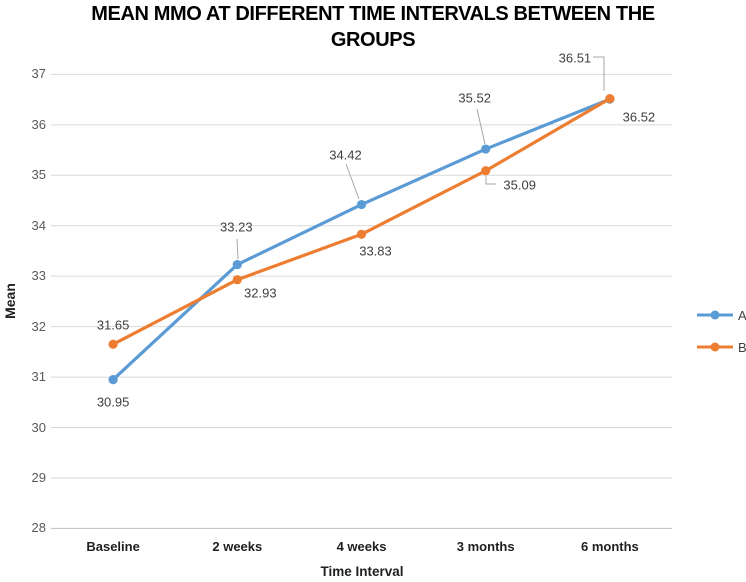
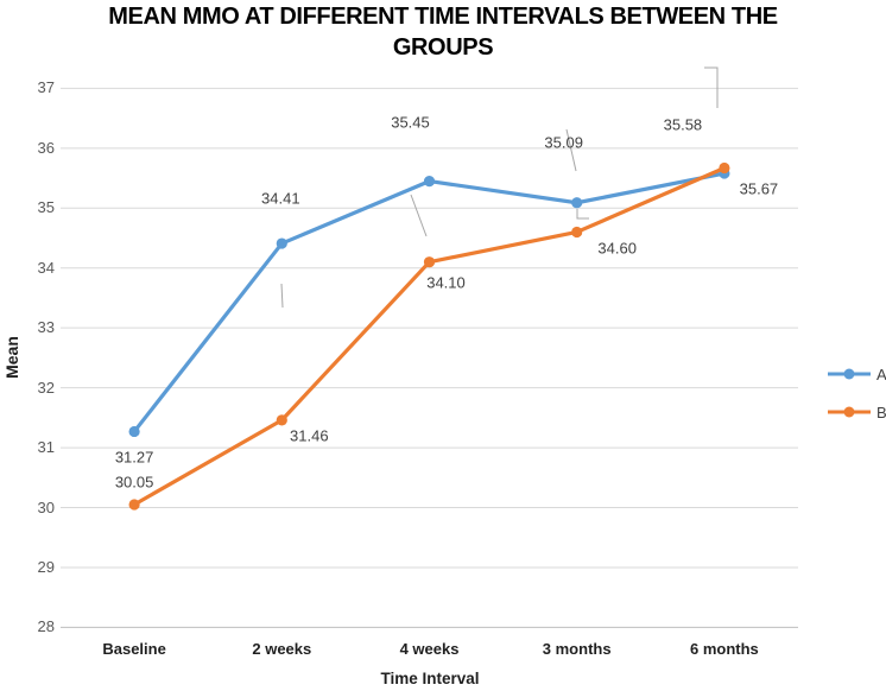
A/Baseline: 30.95 -> 31.27
B/Baseline: 31.65 -> 30.05
A/2 weeks: 33.23 -> 34.41
B/2 weeks: 32.93 -> 31.46
A/4 weeks: 34.42 -> 35.45
B/4 weeks: 33.83 -> 34.10
A/3 months: 35.52 -> 35.09
B/3 months: 35.09 -> 34.60
A/6 months: 36.51 -> 35.58
B/6 months: 36.52 -> 35.67
